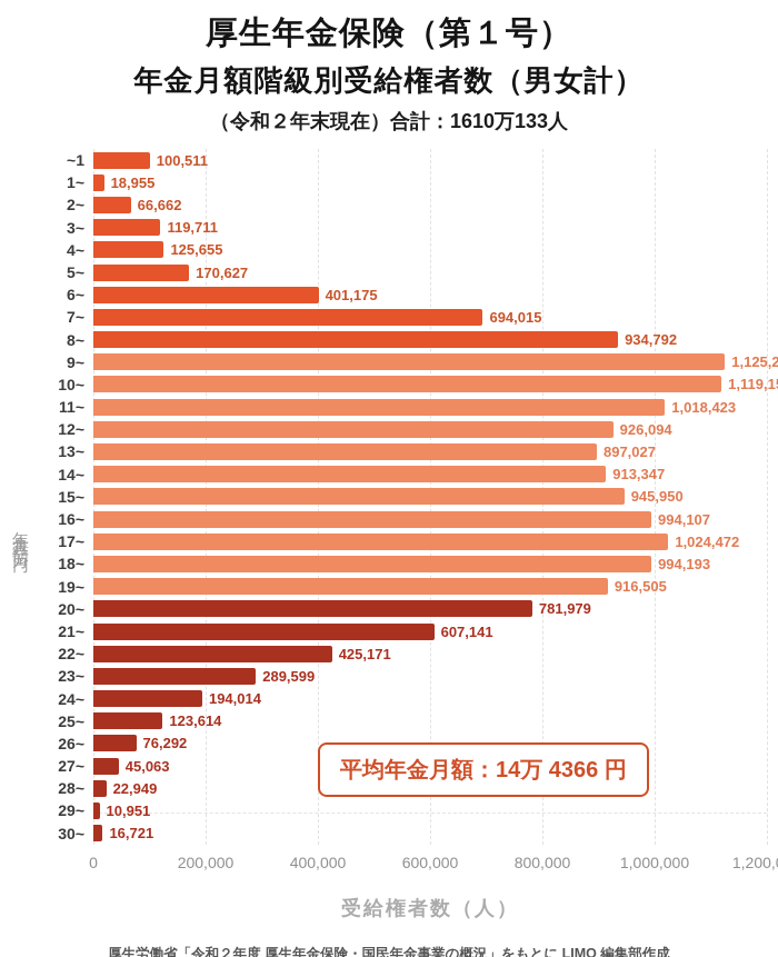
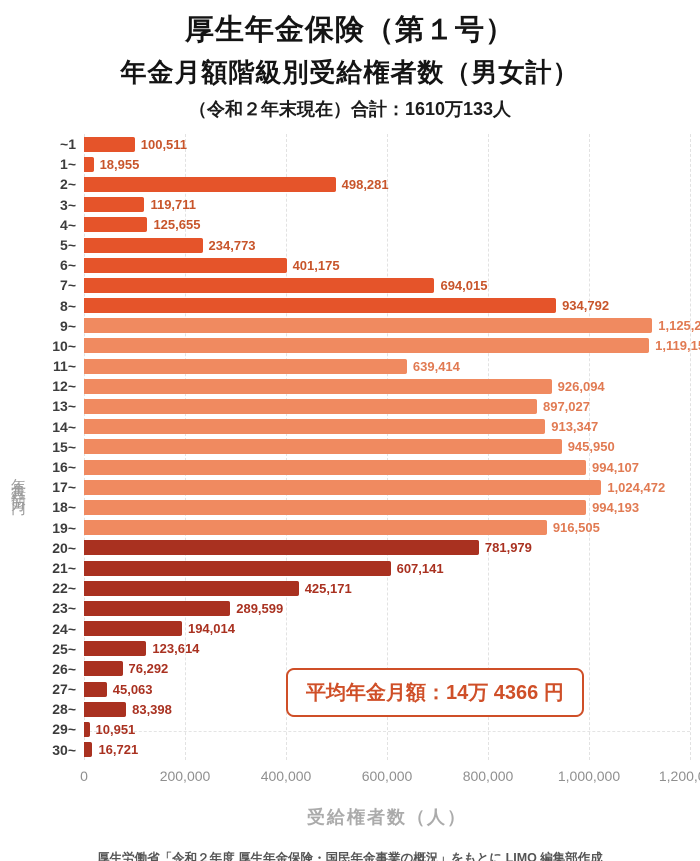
2~: 66,662 -> 498,281
5~: 170,627 -> 234,773
11~: 1,018,423 -> 639,414
28~: 22,949 -> 83,398
